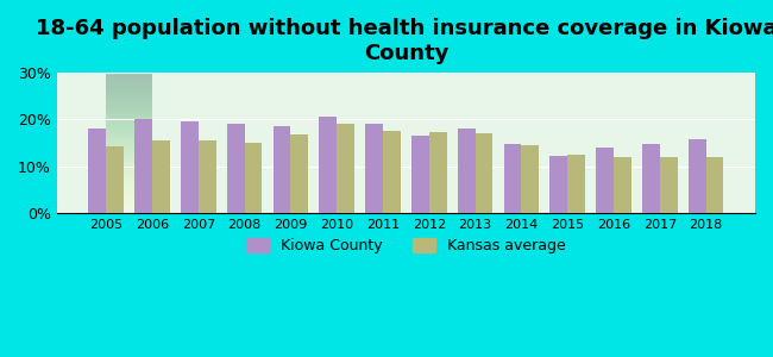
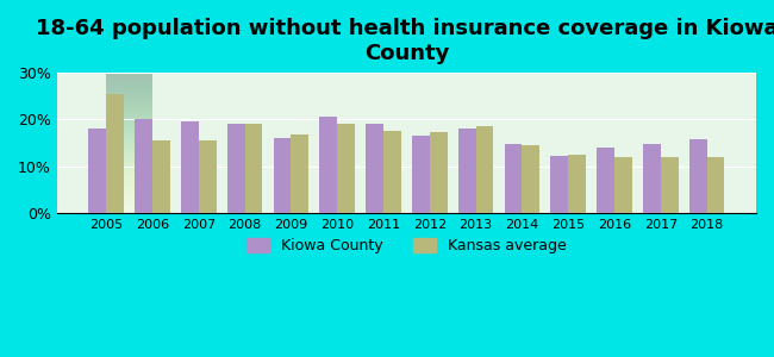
Kansas average/2005: 14.4% -> 25.5%
Kansas average/2008: 15.0% -> 19.0%
Kiowa County/2009: 18.7% -> 16.0%
Kansas average/2013: 17.0% -> 18.5%
